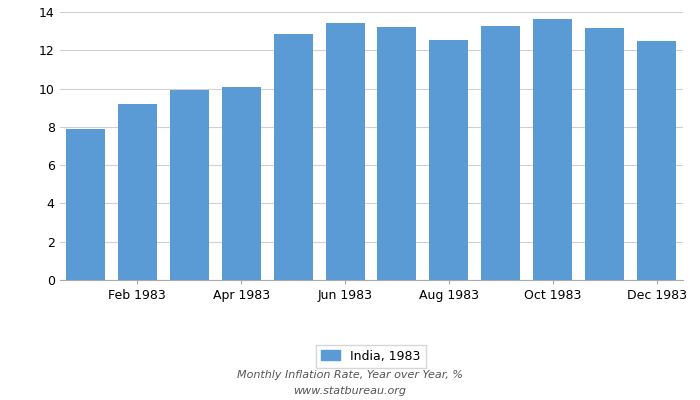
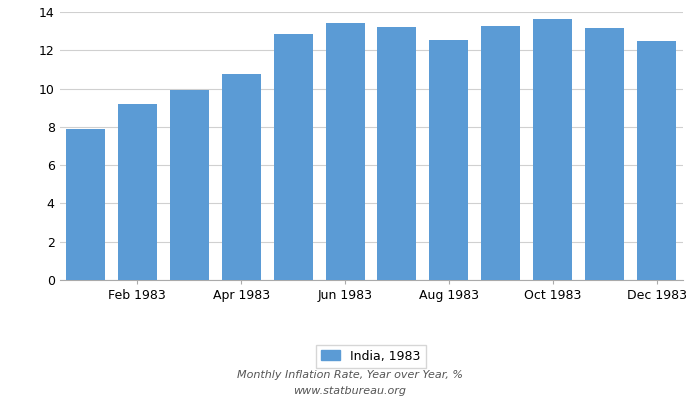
Apr 1983: 10.1 -> 10.8
